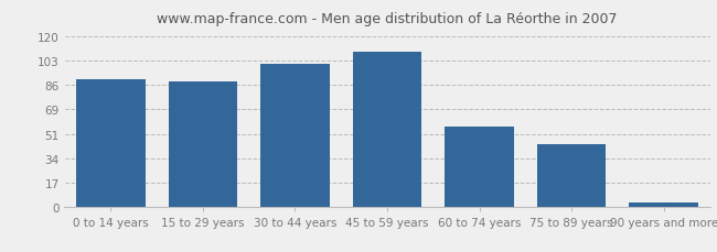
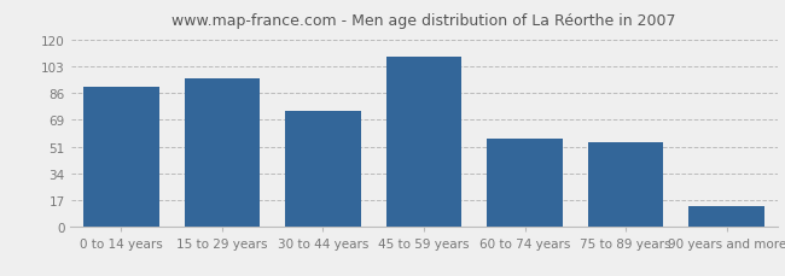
15 to 29 years: 88 -> 95
30 to 44 years: 101 -> 74
75 to 89 years: 44 -> 54
90 years and more: 3 -> 13
